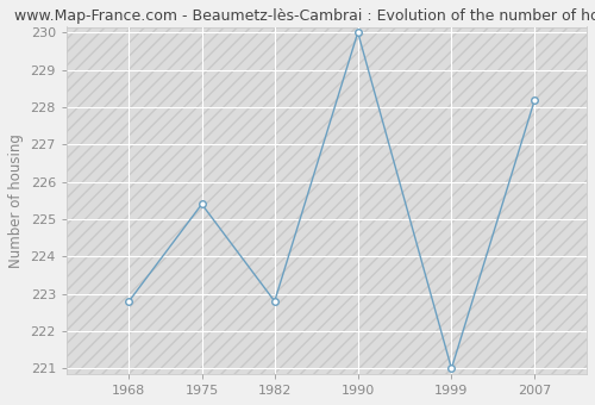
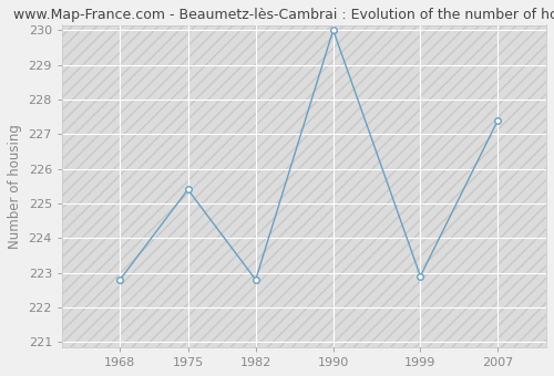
1999: 221.0 -> 222.9
2007: 228.2 -> 227.4
